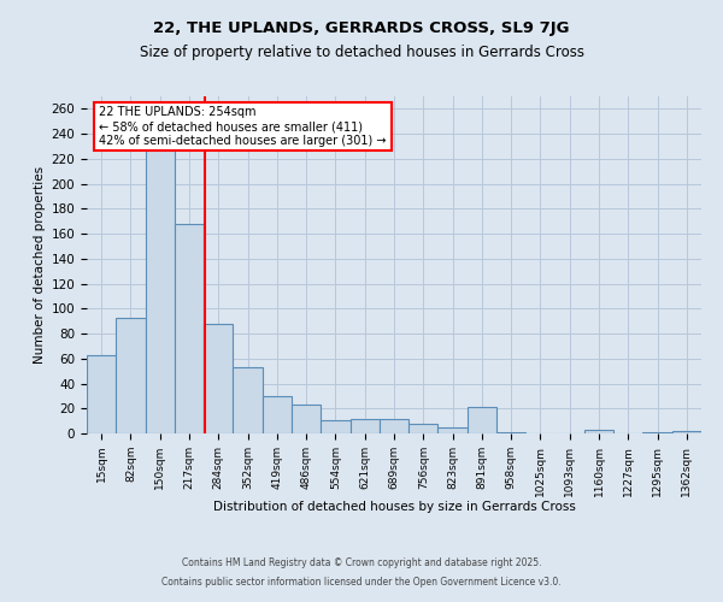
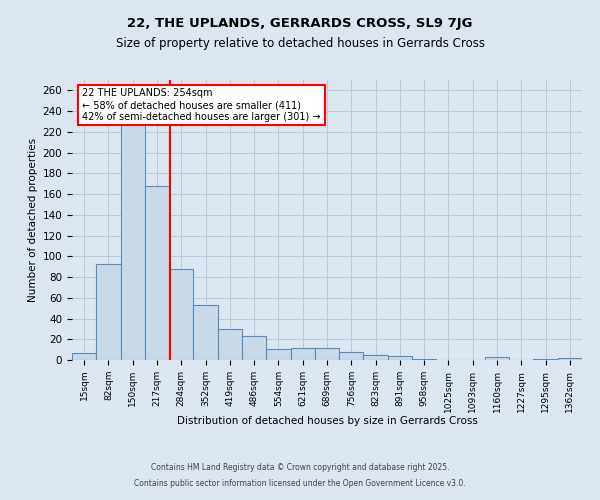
15sqm: 63 -> 7
891sqm: 21 -> 4
